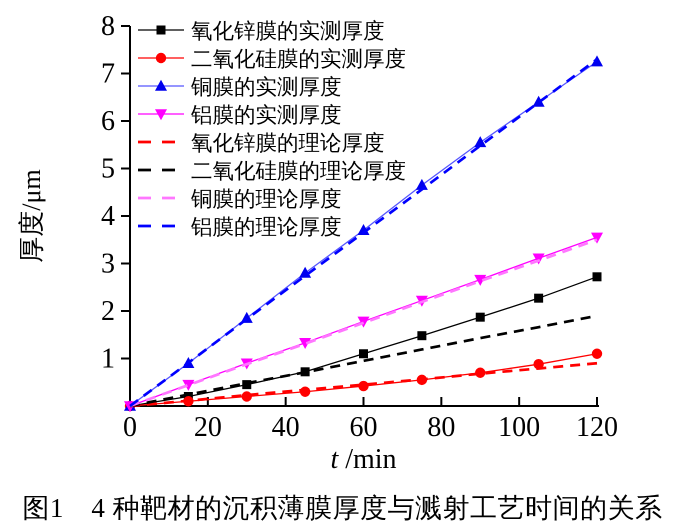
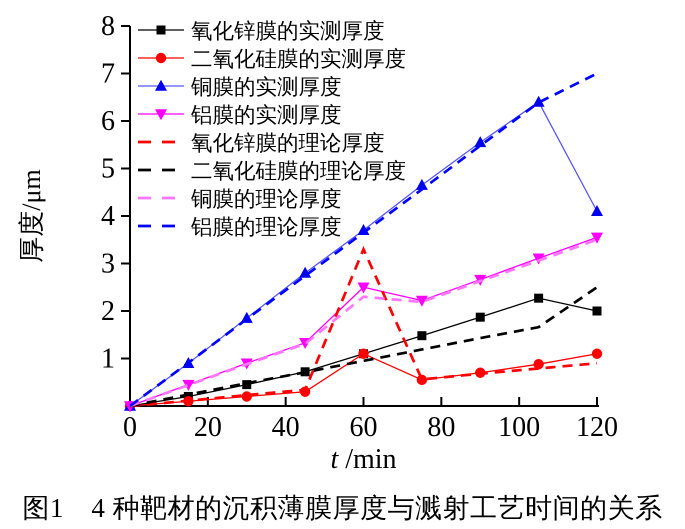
二氧化硅膜的实测厚度/60: 0.4 -> 1.1
铝膜的实测厚度/60: 1.8 -> 2.5
氧化锌膜的理论厚度/60: 0.5 -> 3.3
铜膜的理论厚度/60: 1.8 -> 2.3
氧化锌膜的实测厚度/120: 2.7 -> 2.0
铜膜的实测厚度/120: 7.2 -> 4.1
二氧化硅膜的理论厚度/120: 1.9 -> 2.5
铝膜的理论厚度/120: 7.3 -> 7.0
